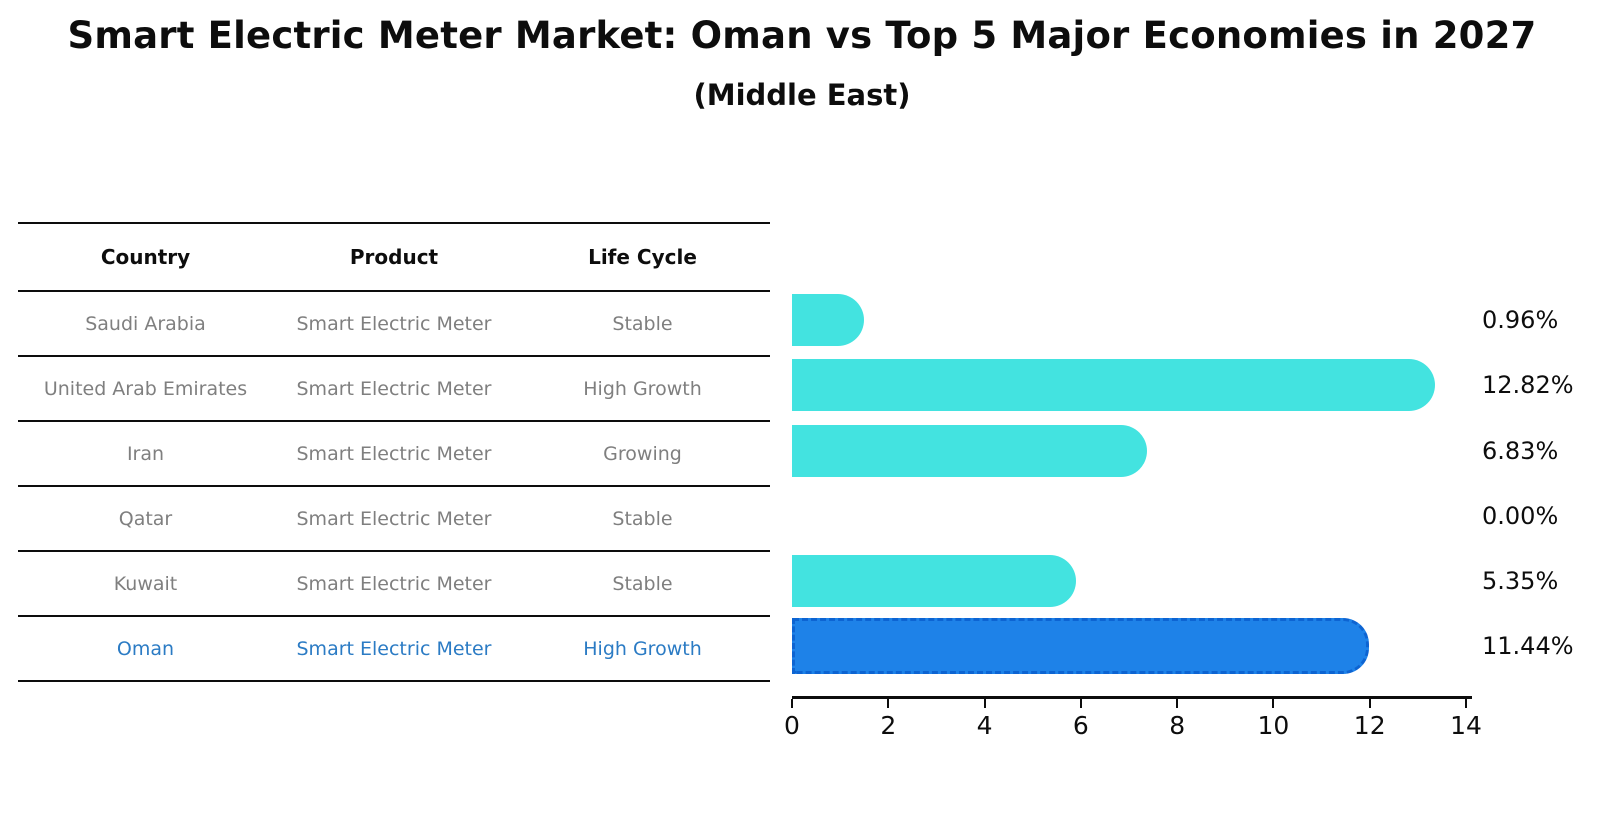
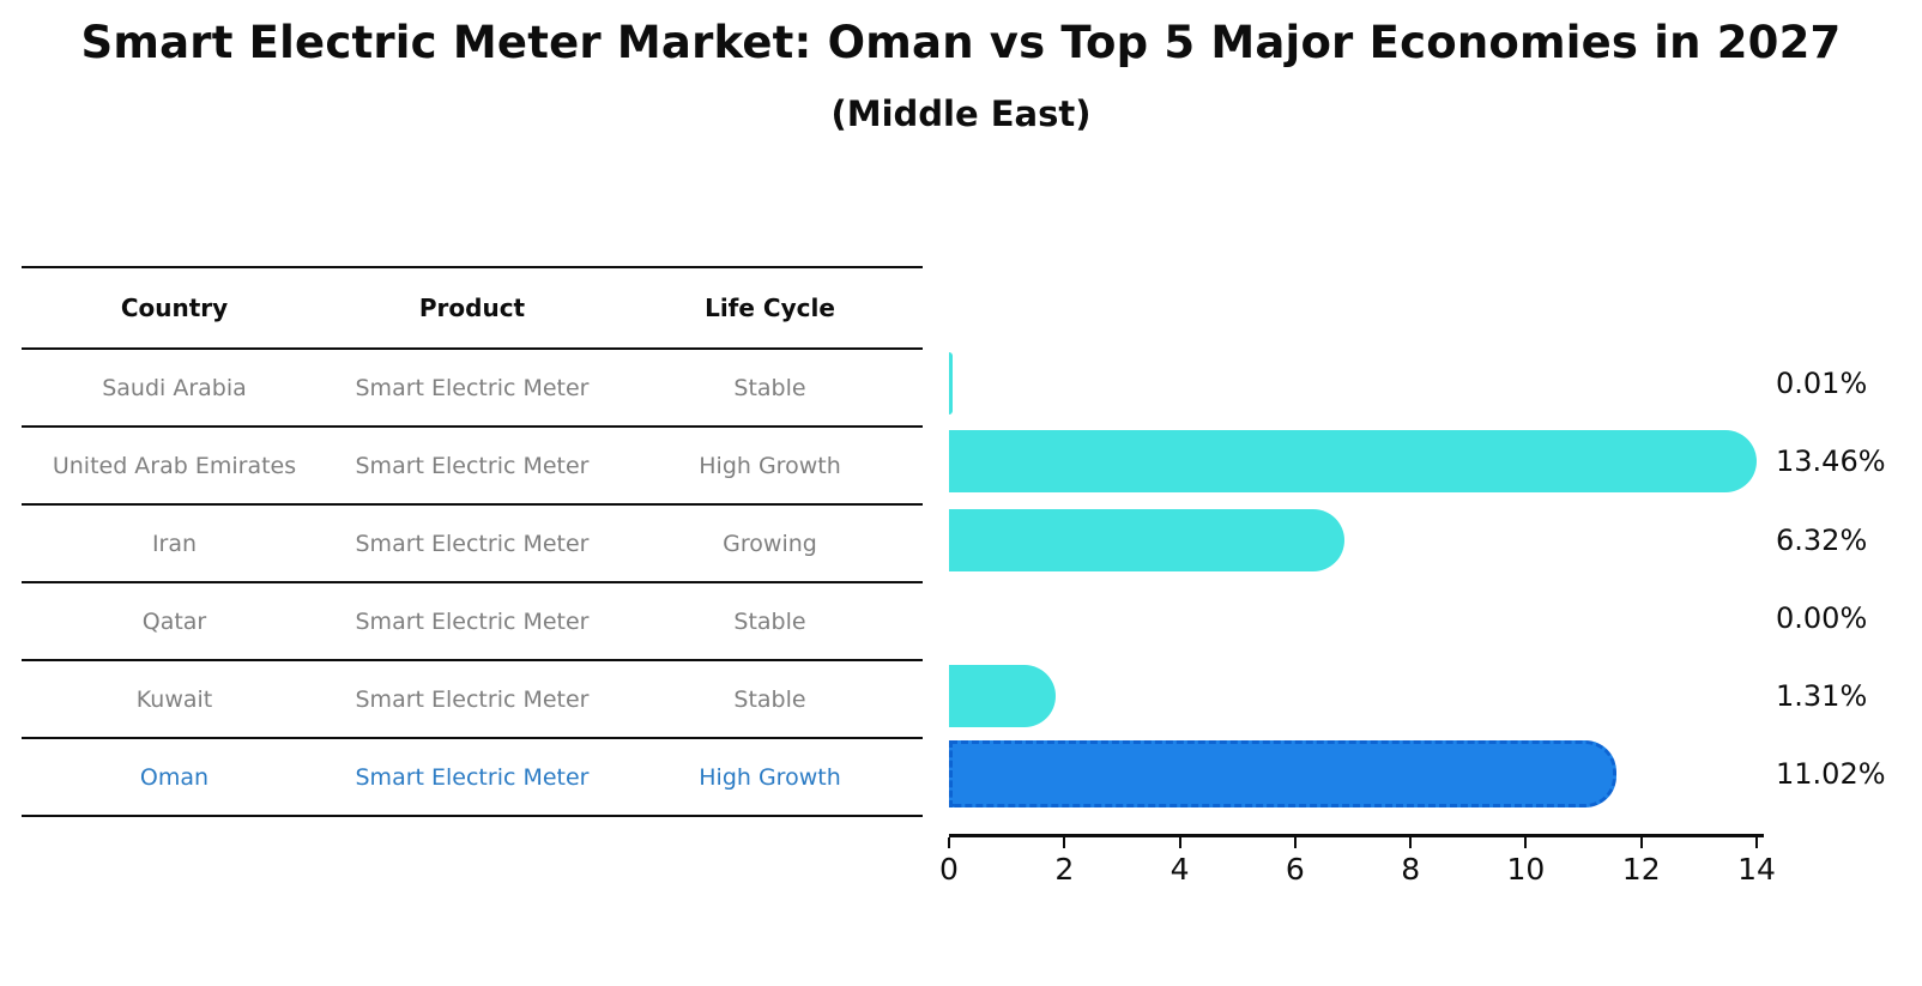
Saudi Arabia: 0.96% -> 0.01%
United Arab Emirates: 12.82% -> 13.46%
Iran: 6.83% -> 6.32%
Kuwait: 5.35% -> 1.31%
Oman: 11.44% -> 11.02%
